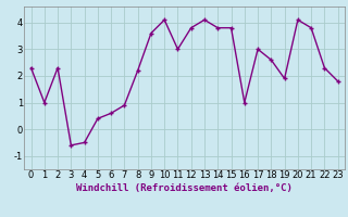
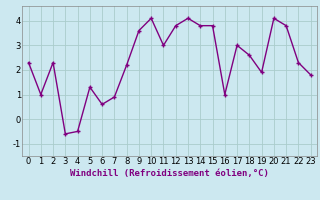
5: 0.4 -> 1.3
